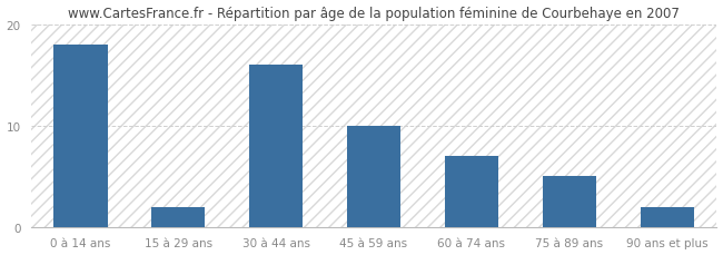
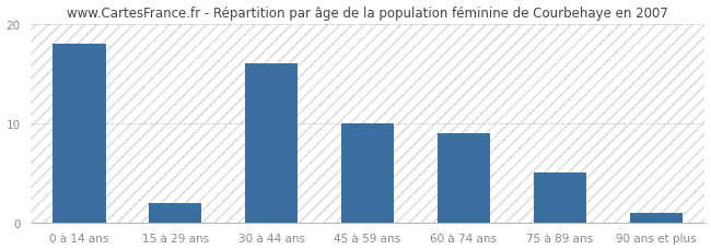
60 à 74 ans: 7 -> 9
90 ans et plus: 2 -> 1
